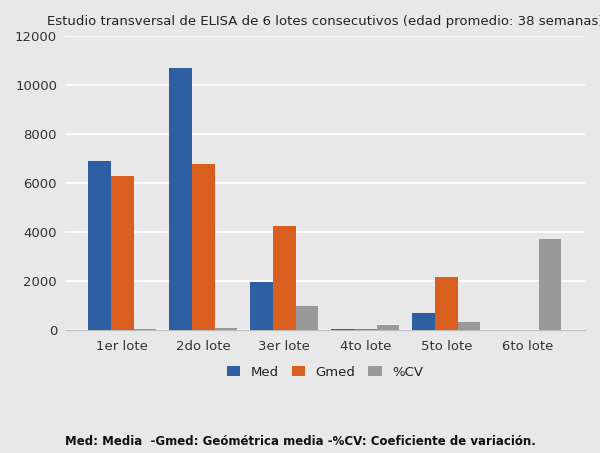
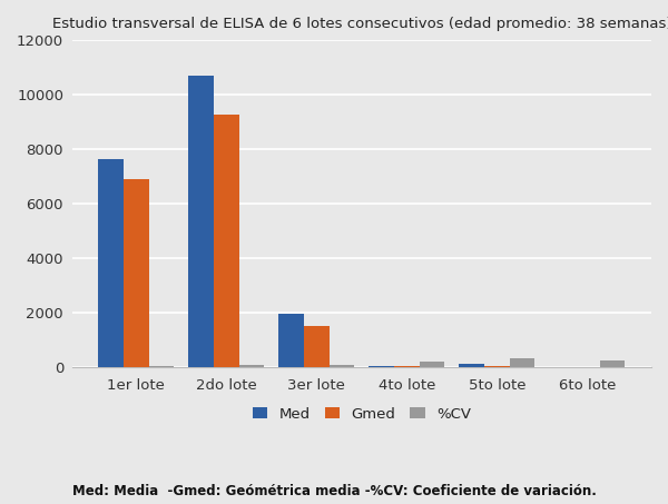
Med/1er lote: 6900 -> 7650
Gmed/1er lote: 6300 -> 6900
Gmed/2do lote: 6800 -> 9250
Gmed/3er lote: 4250 -> 1530
%CV/3er lote: 1000 -> 80
Med/5to lote: 700 -> 110
Gmed/5to lote: 2150 -> 20
%CV/6to lote: 3700 -> 250
